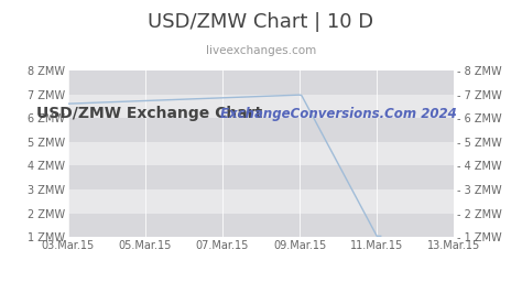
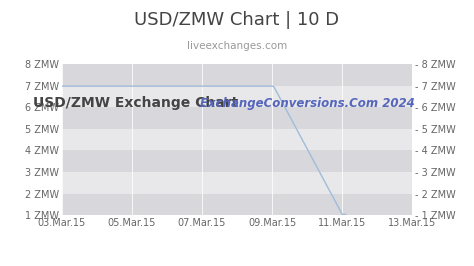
03.Mar.15: 6.60 ZMW -> 6.97 ZMW
